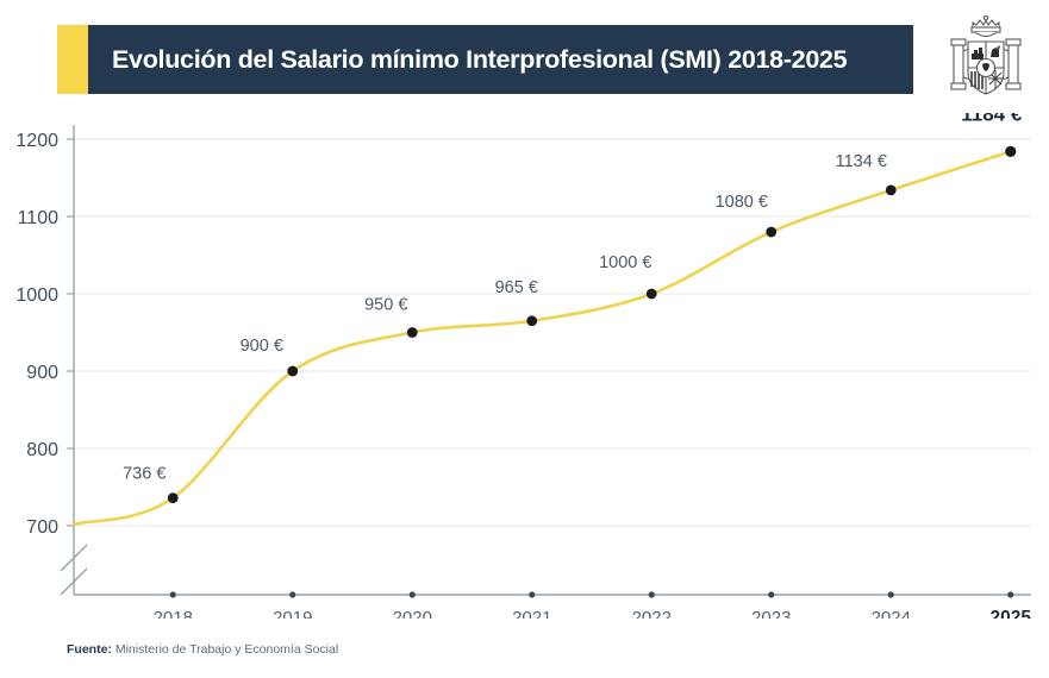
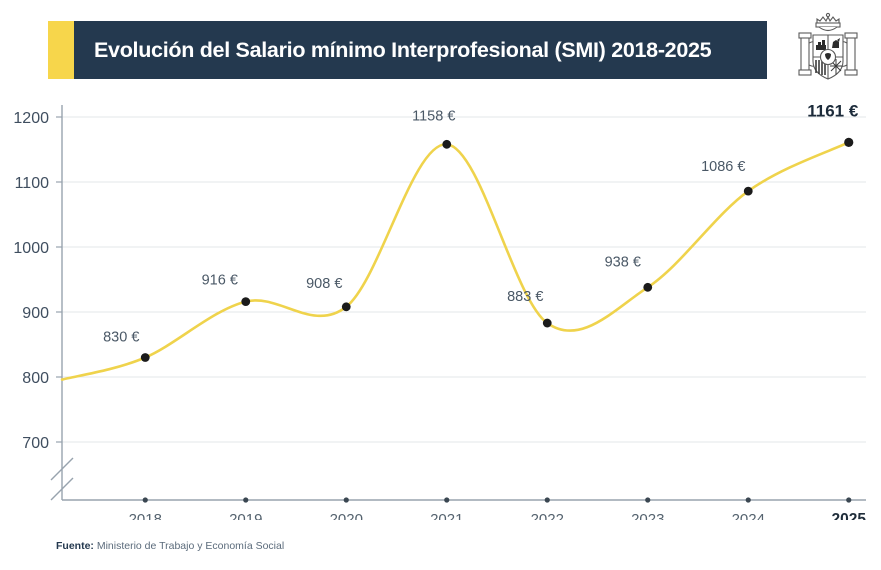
2018: 736 -> 830
2019: 900 -> 916
2020: 950 -> 908
2021: 965 -> 1158
2022: 1000 -> 883
2023: 1080 -> 938
2024: 1134 -> 1086
2025: 1184 -> 1161
